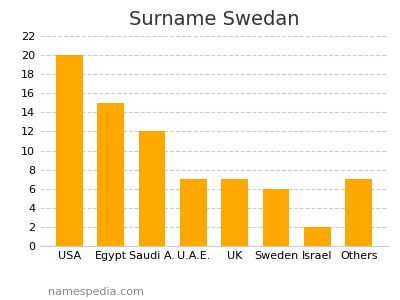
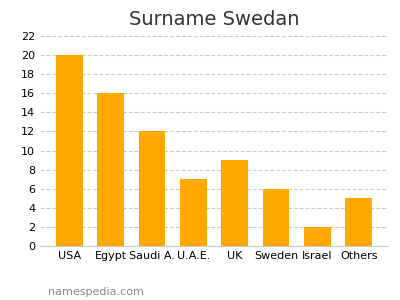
Egypt: 15 -> 16
UK: 7 -> 9
Others: 7 -> 5
